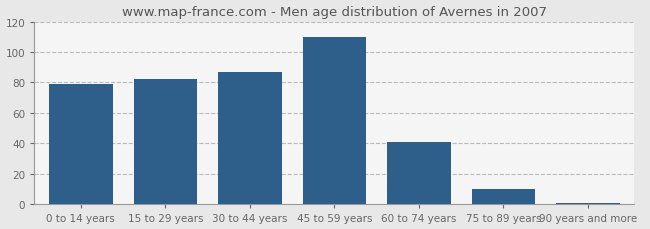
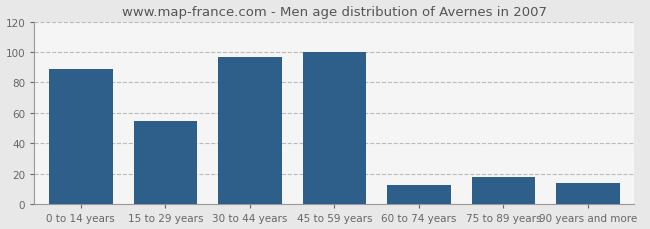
0 to 14 years: 79 -> 89
15 to 29 years: 82 -> 55
30 to 44 years: 87 -> 97
45 to 59 years: 110 -> 100
60 to 74 years: 41 -> 13
75 to 89 years: 10 -> 18
90 years and more: 1 -> 14
